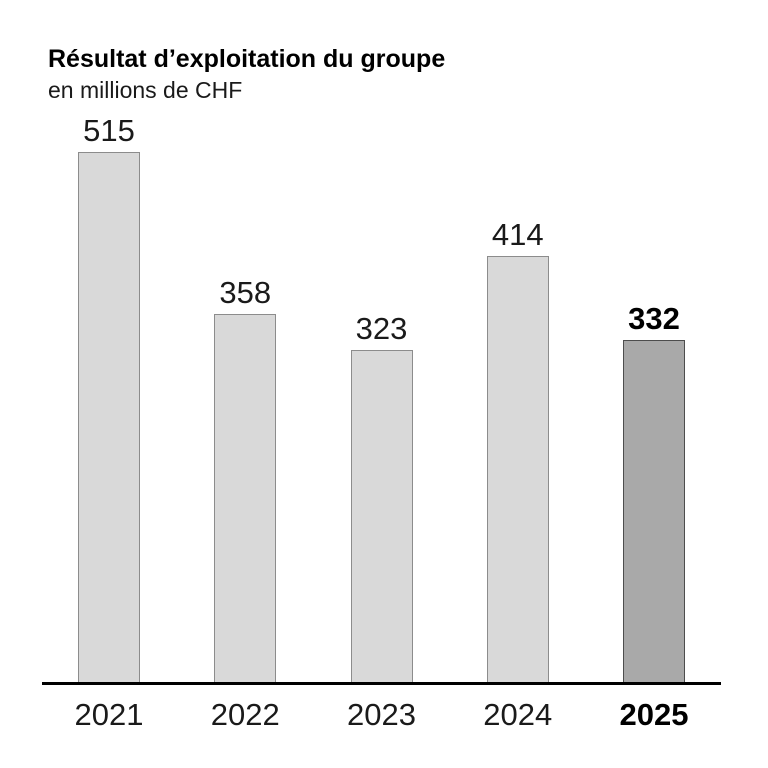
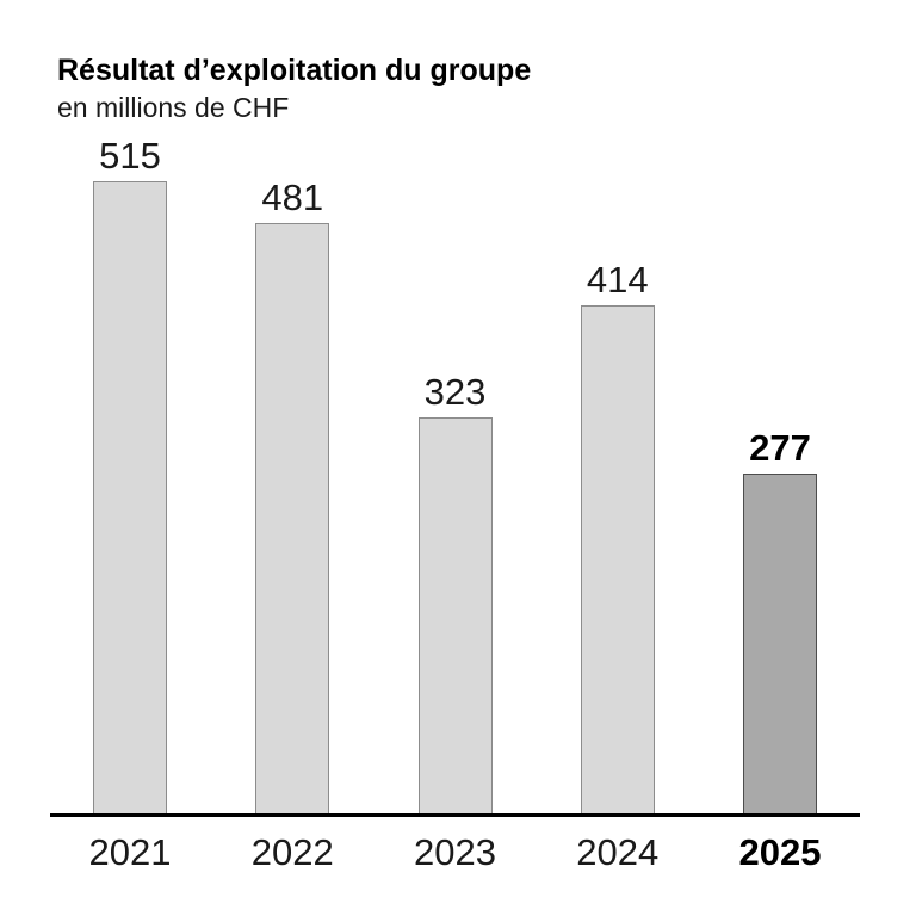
2022: 358 -> 481
2025: 332 -> 277
